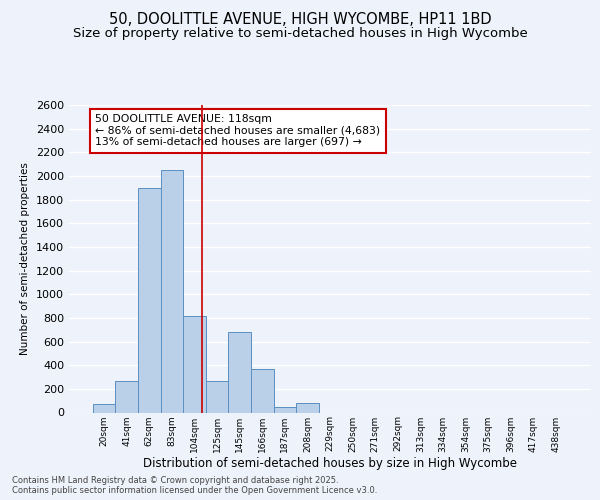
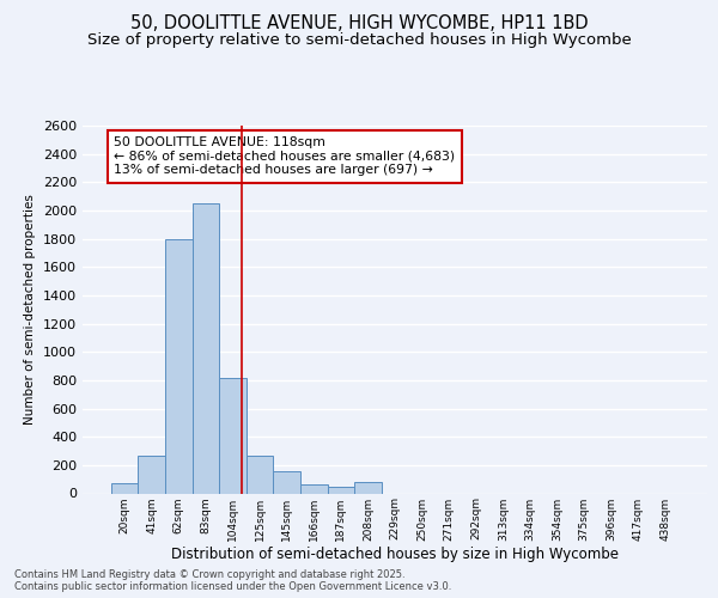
62sqm: 1900 -> 1800
145sqm: 680 -> 160
166sqm: 370 -> 60
